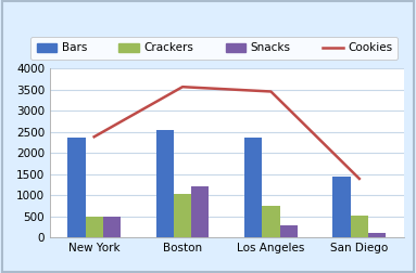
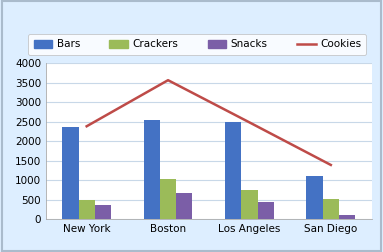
Snacks/New York: 500 -> 370
Snacks/Boston: 1200 -> 680
Bars/Los Angeles: 2350 -> 2500
Cookies/Los Angeles: 3450 -> 2480
Snacks/Los Angeles: 300 -> 450
Bars/San Diego: 1450 -> 1100
